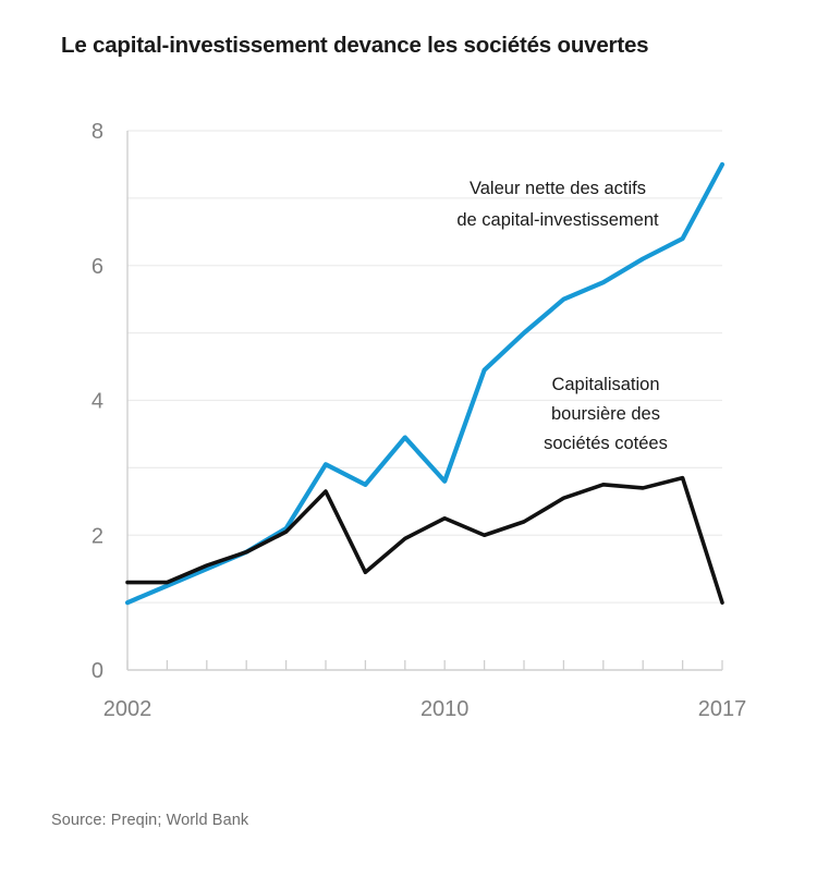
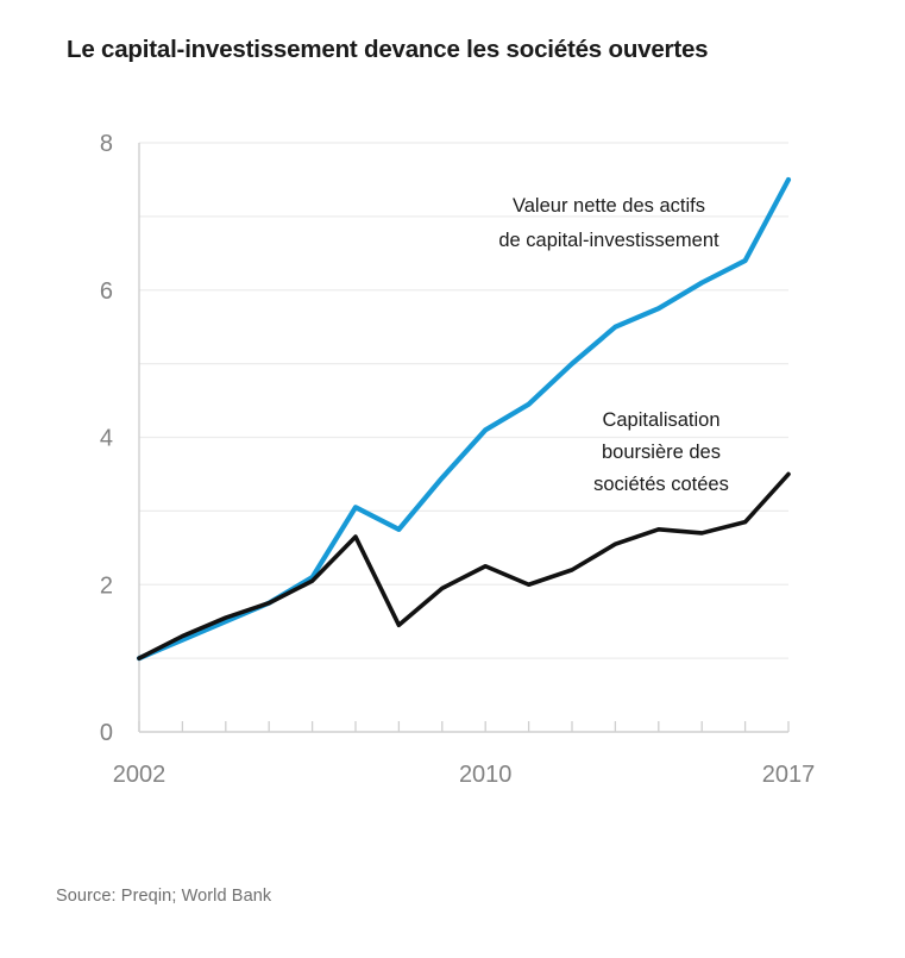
Capitalisation boursière des sociétés cotées/2002: 1.3 -> 1.0
Valeur nette des actifs de capital-investissement/2010: 2.8 -> 4.1
Capitalisation boursière des sociétés cotées/2017: 1.0 -> 3.5
